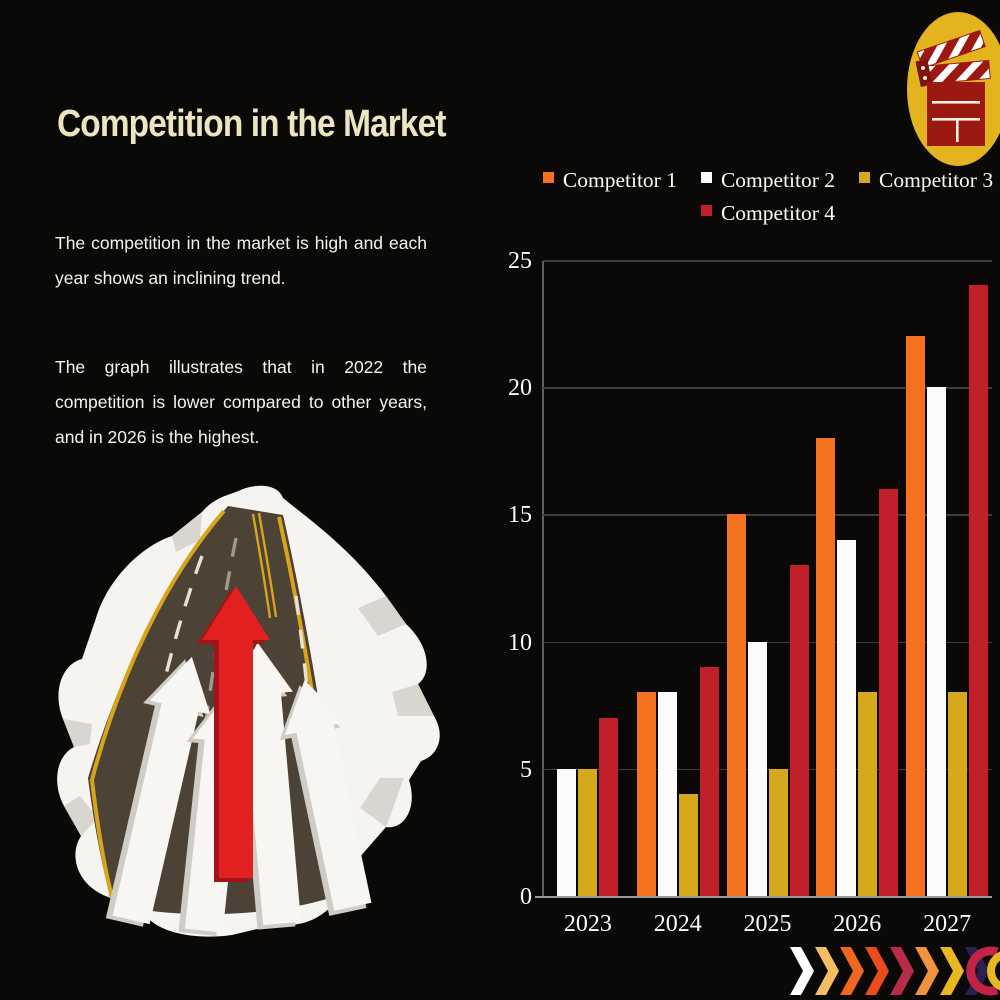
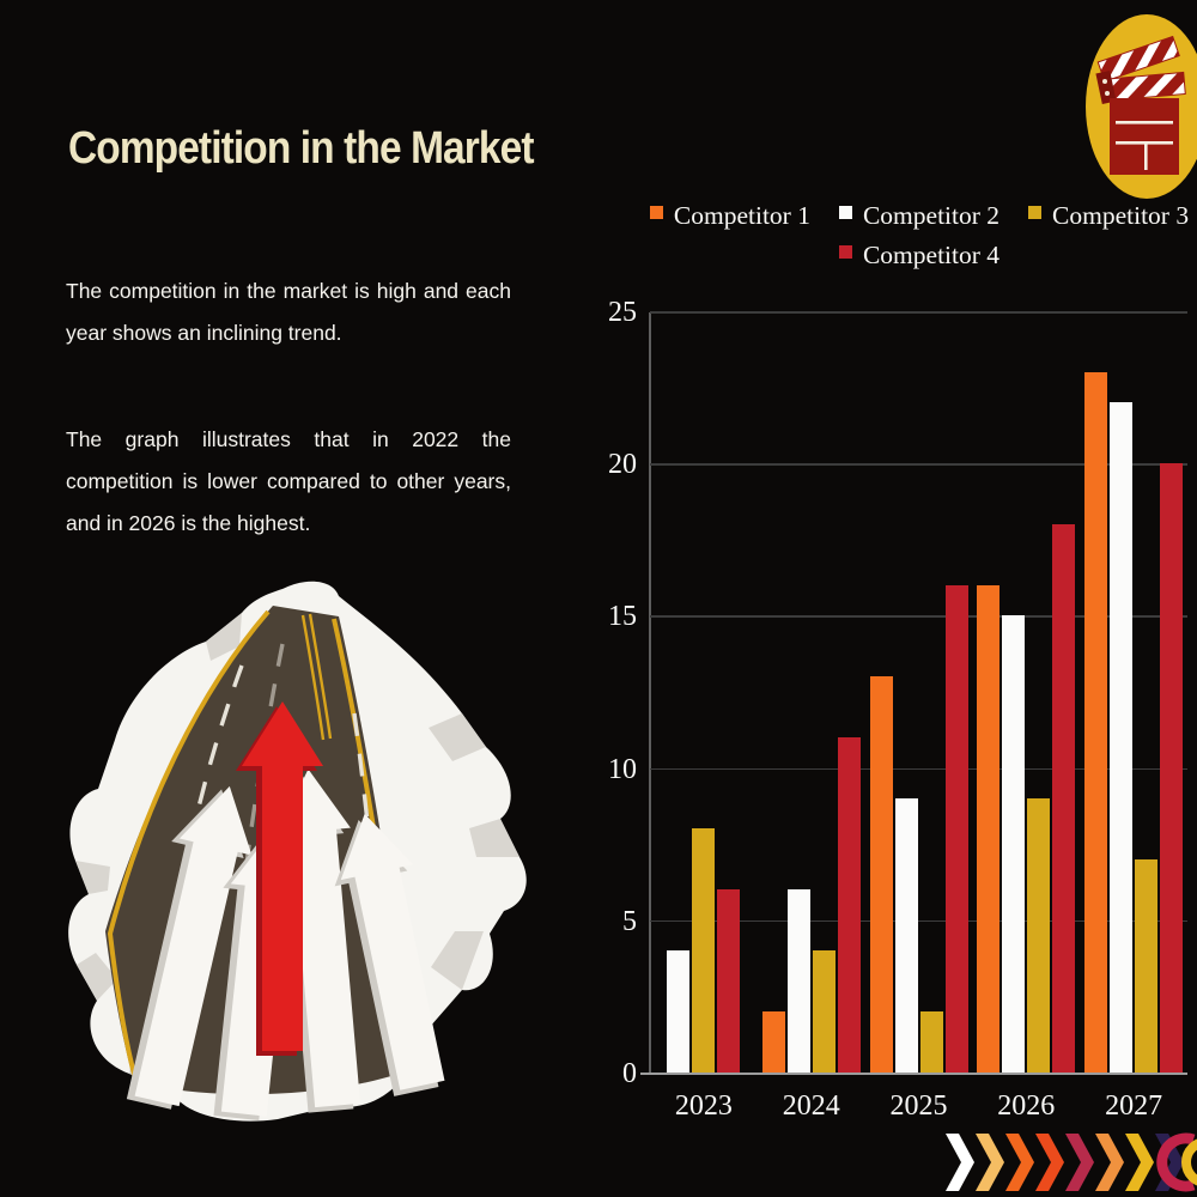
Competitor 2/2023: 5 -> 4
Competitor 3/2023: 5 -> 8
Competitor 4/2023: 7 -> 6
Competitor 1/2024: 8 -> 2
Competitor 2/2024: 8 -> 6
Competitor 4/2024: 9 -> 11
Competitor 1/2025: 15 -> 13
Competitor 2/2025: 10 -> 9
Competitor 3/2025: 5 -> 2
Competitor 4/2025: 13 -> 16
Competitor 1/2026: 18 -> 16
Competitor 2/2026: 14 -> 15
Competitor 3/2026: 8 -> 9
Competitor 4/2026: 16 -> 18
Competitor 1/2027: 22 -> 23
Competitor 2/2027: 20 -> 22
Competitor 3/2027: 8 -> 7
Competitor 4/2027: 24 -> 20
